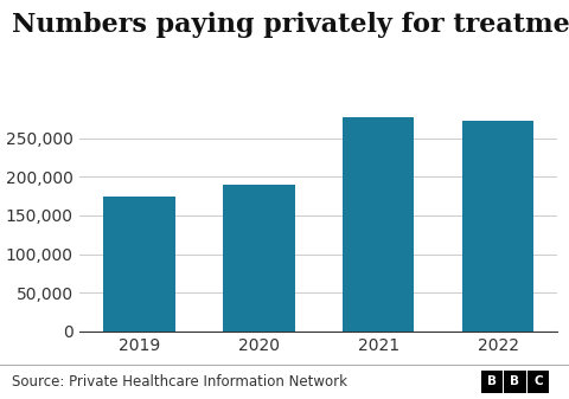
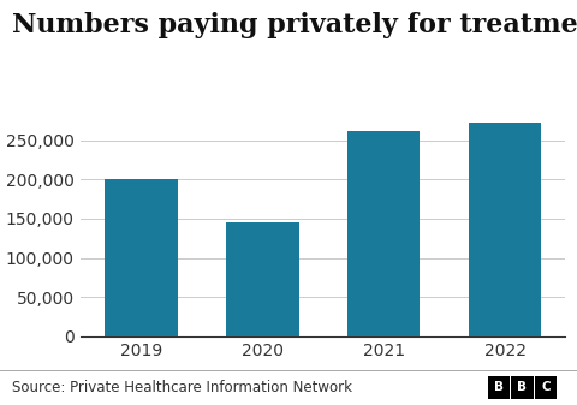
2019: 174,000 -> 200,000
2020: 190,000 -> 146,000
2021: 278,000 -> 262,000
